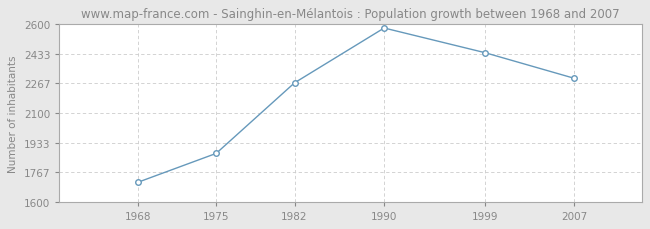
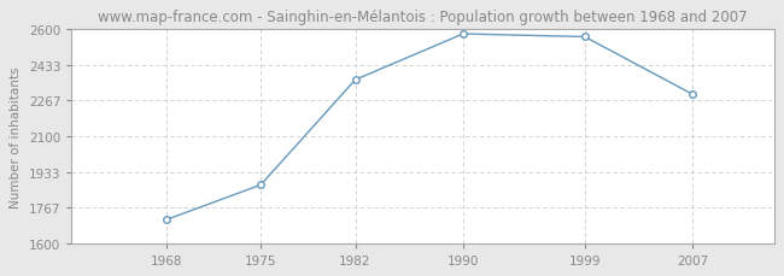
1982: 2270 -> 2360
1999: 2440 -> 2560
